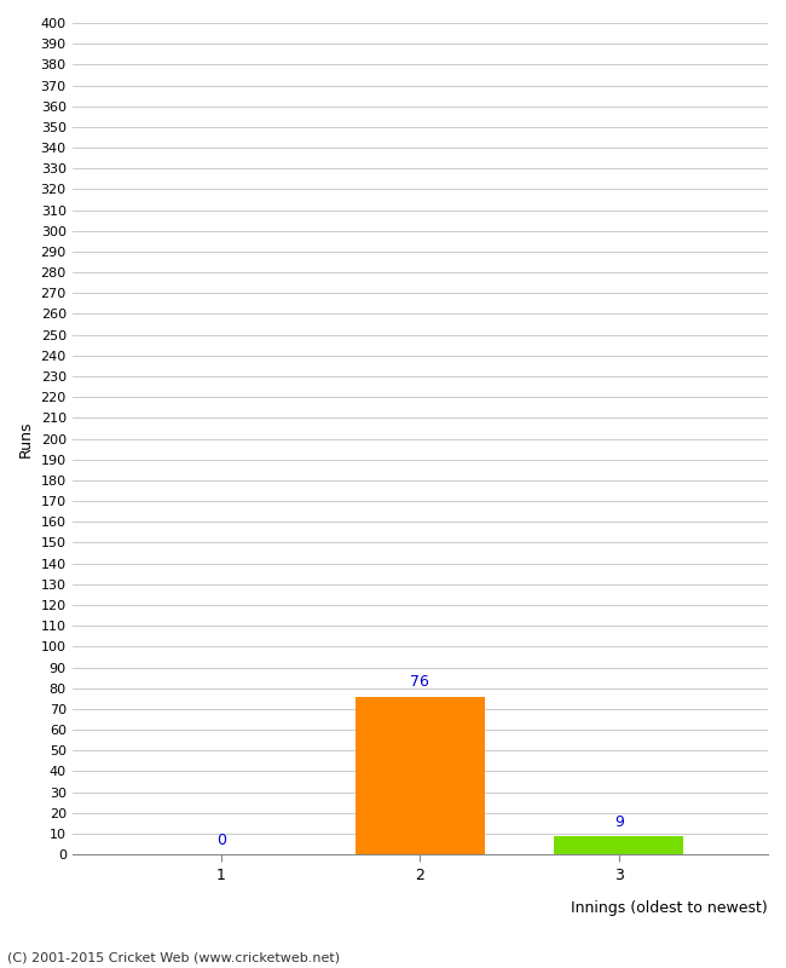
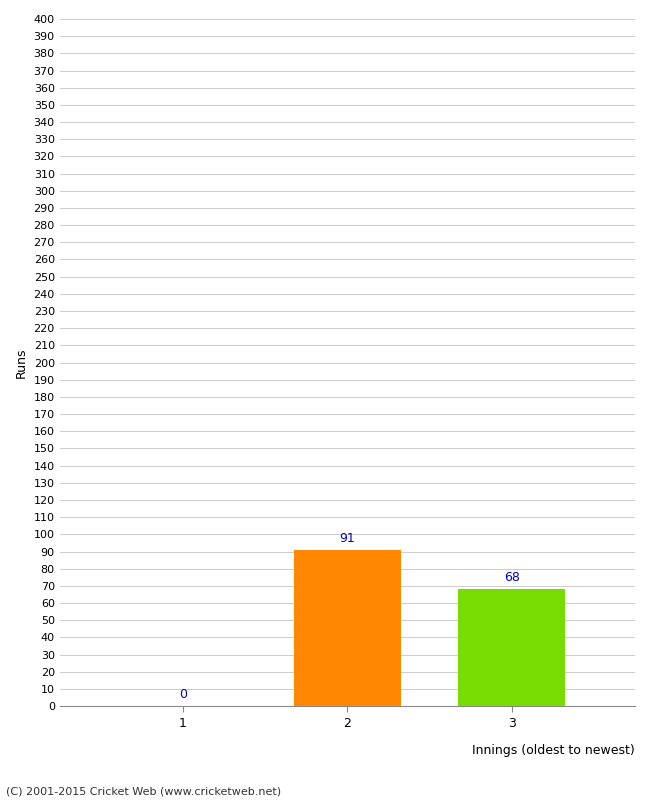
2: 76 -> 91
3: 9 -> 68
